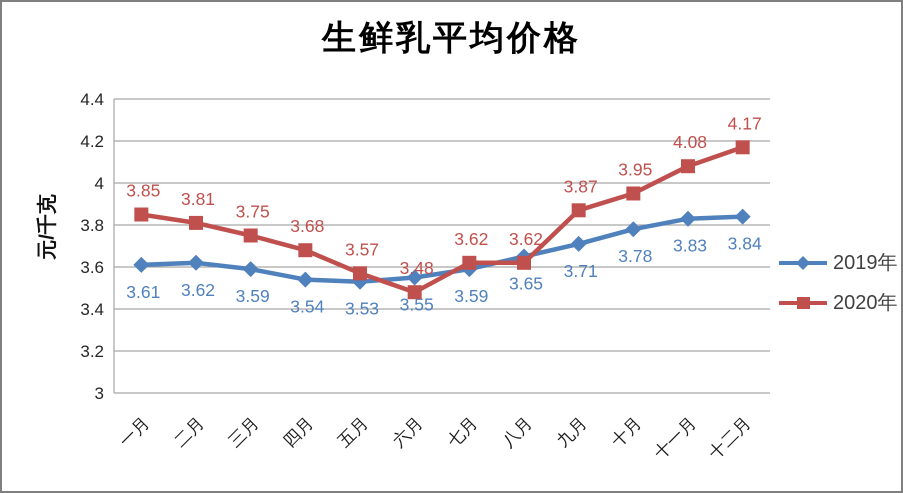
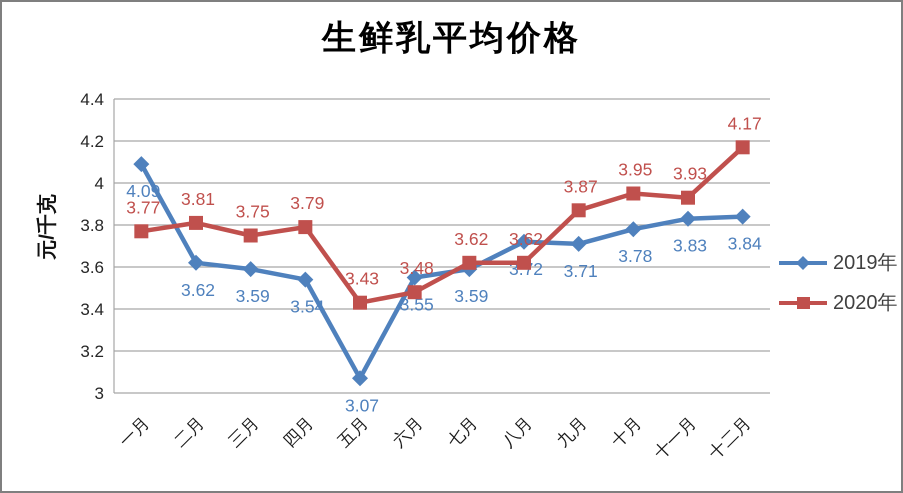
2019年/一月: 3.61 -> 4.09
2020年/一月: 3.85 -> 3.77
2020年/四月: 3.68 -> 3.79
2019年/五月: 3.53 -> 3.07
2020年/五月: 3.57 -> 3.43
2019年/八月: 3.65 -> 3.72
2020年/十一月: 4.08 -> 3.93
